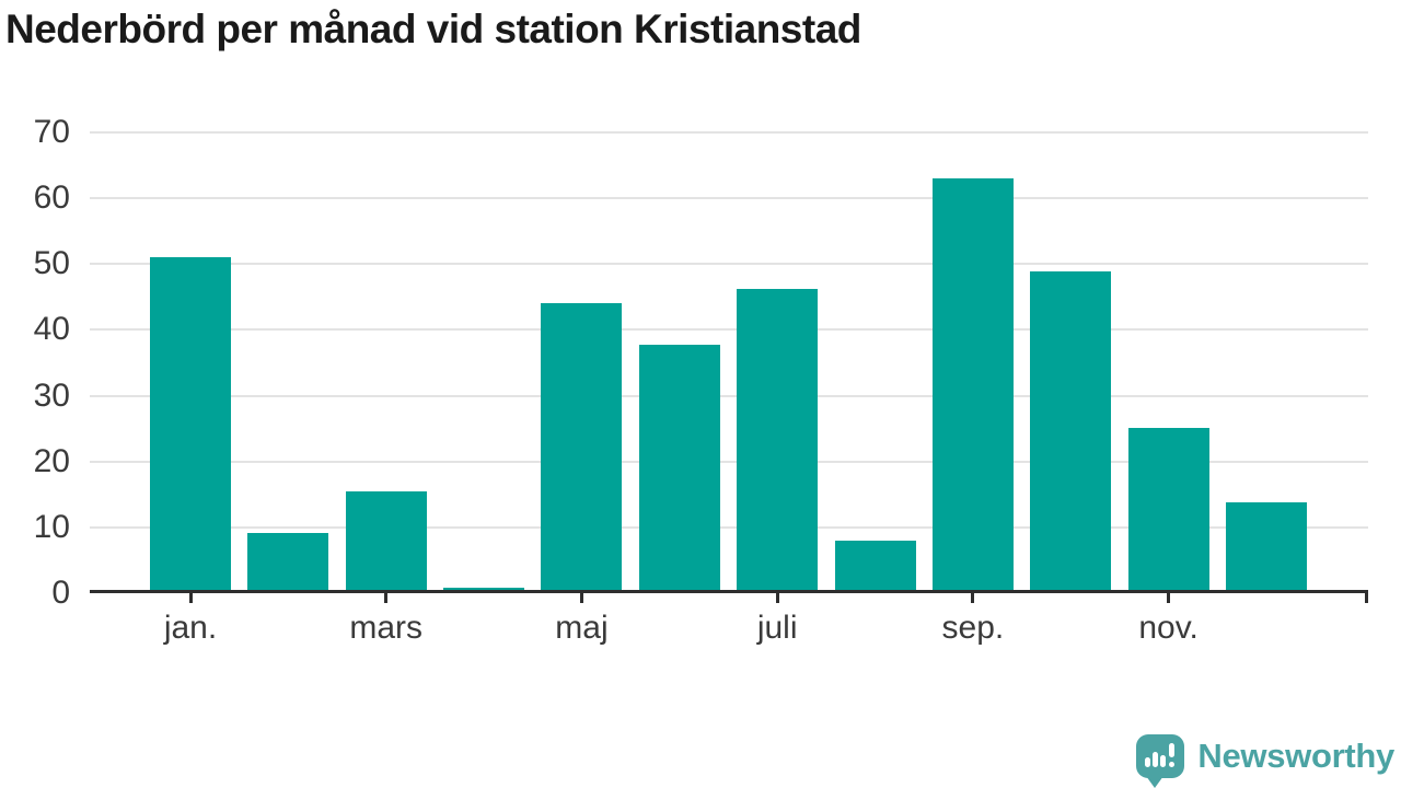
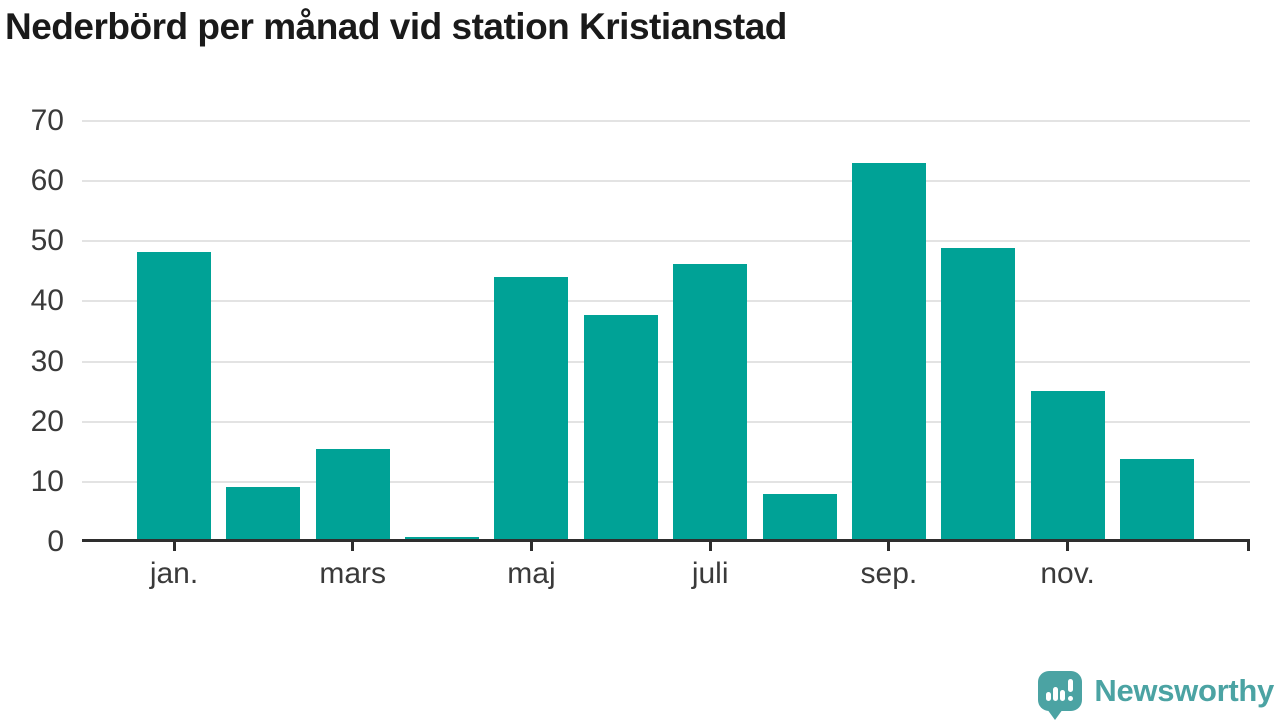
jan.: 51 -> 48
